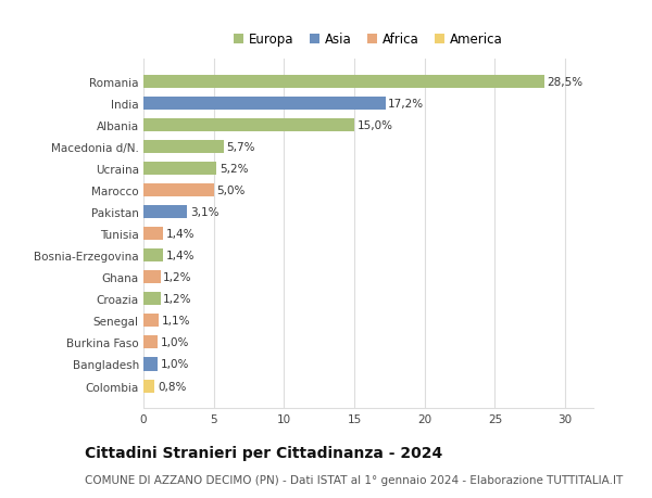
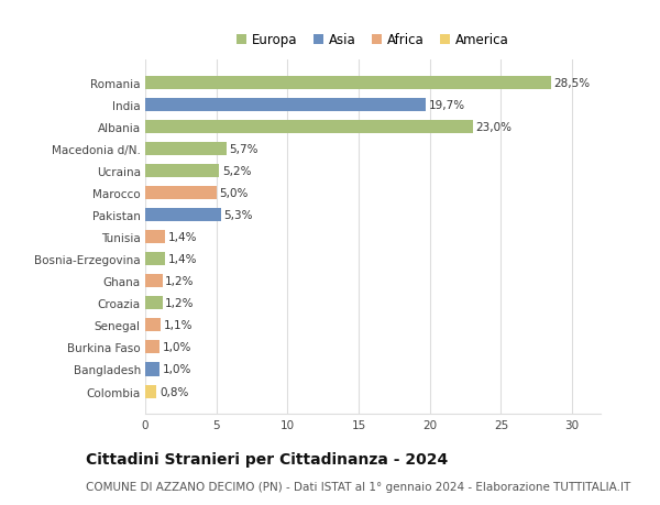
India: 17,2% -> 19,7%
Albania: 15,0% -> 23,0%
Pakistan: 3,1% -> 5,3%
